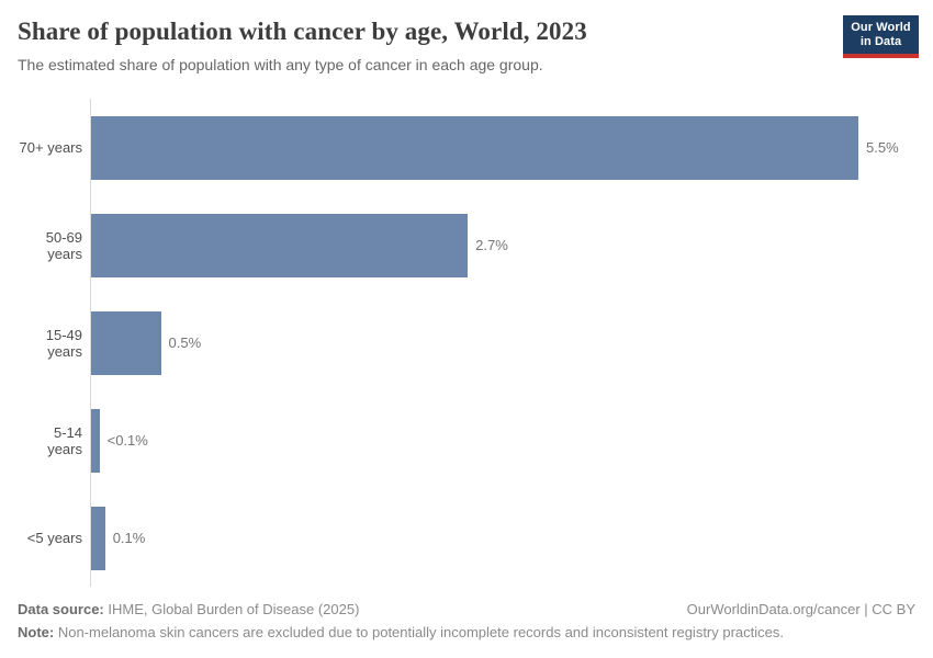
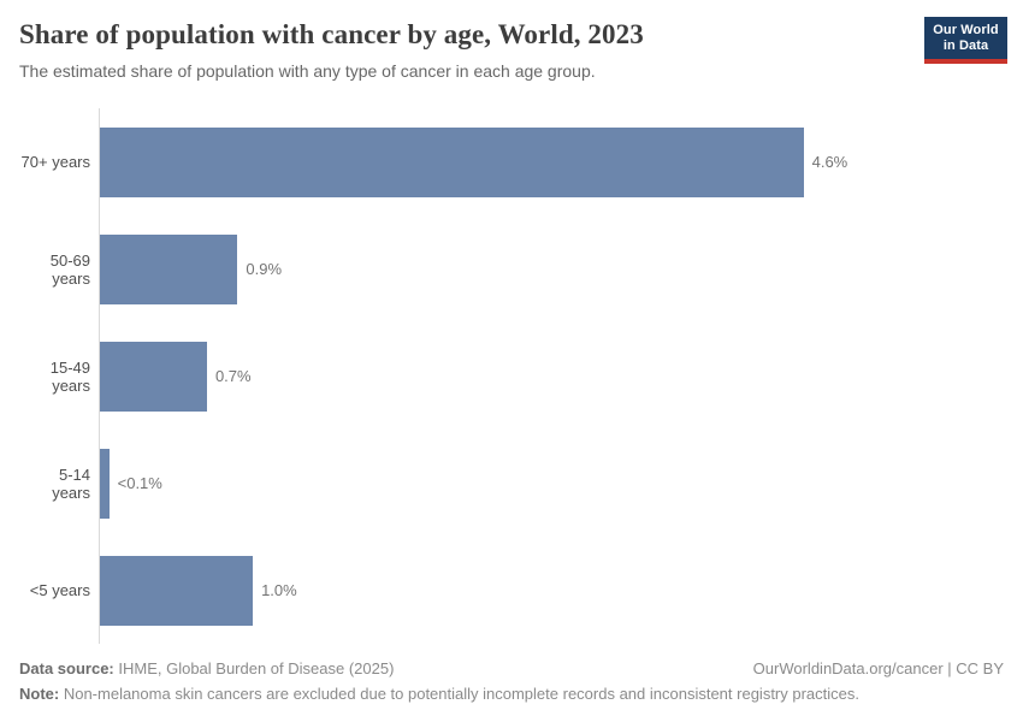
70+ years: 5.5% -> 4.6%
50-69 years: 2.7% -> 0.9%
15-49 years: 0.5% -> 0.7%
<5 years: 0.1% -> 1.0%
